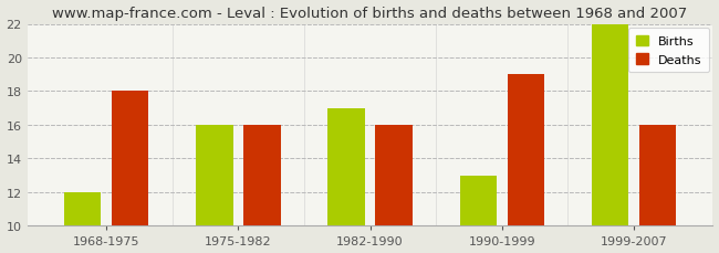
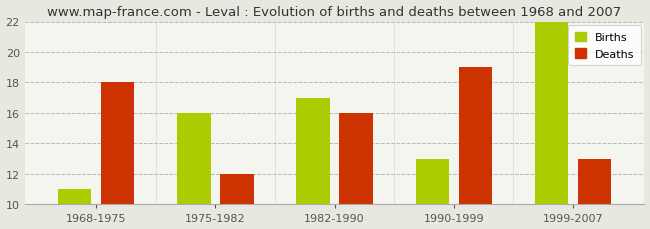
Births/1968-1975: 12 -> 11
Deaths/1975-1982: 16 -> 12
Deaths/1999-2007: 16 -> 13
